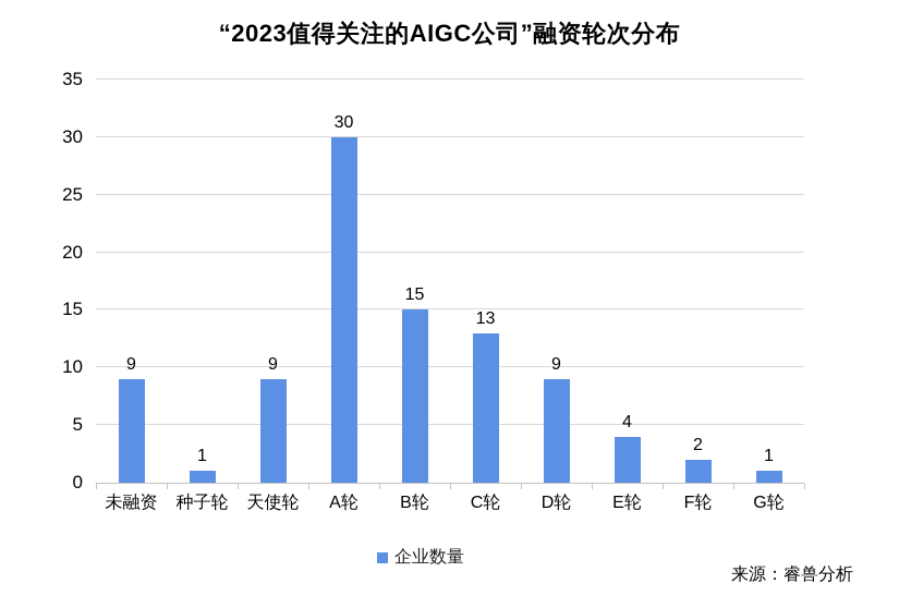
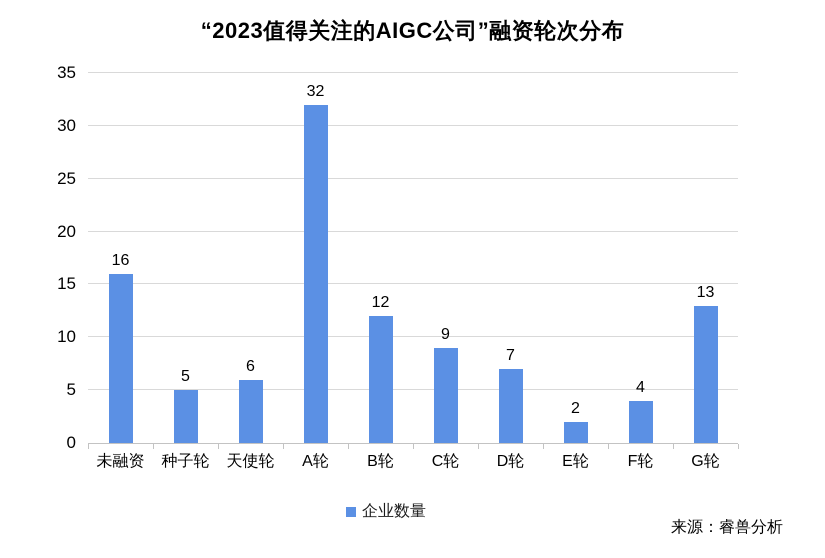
未融资: 9 -> 16
种子轮: 1 -> 5
天使轮: 9 -> 6
A轮: 30 -> 32
B轮: 15 -> 12
C轮: 13 -> 9
D轮: 9 -> 7
E轮: 4 -> 2
F轮: 2 -> 4
G轮: 1 -> 13
